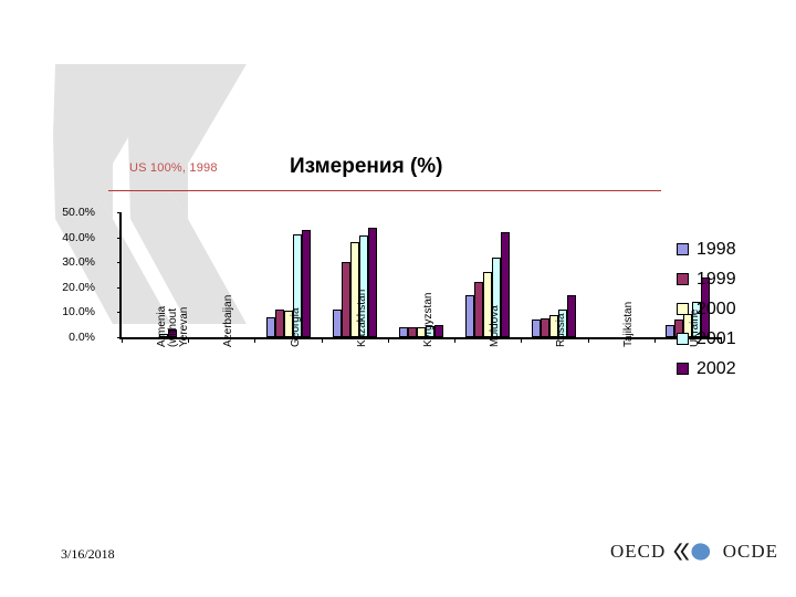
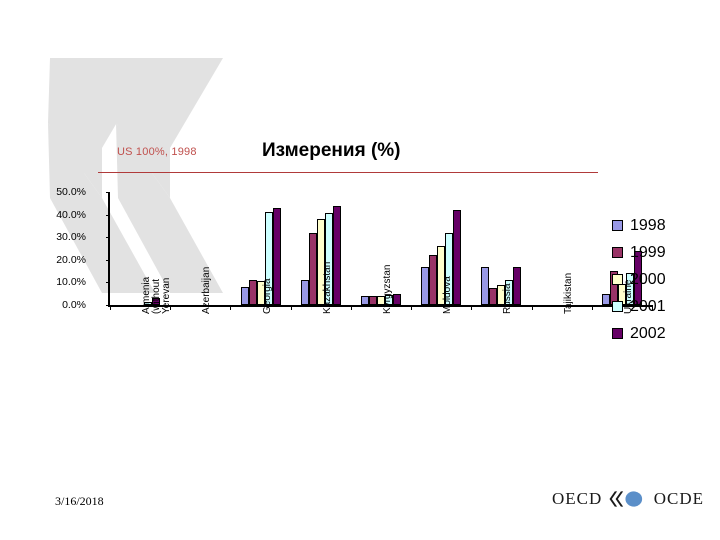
1999/Kazakhstan: 30% -> 32%
1998/Russia: 7% -> 17%
1999/Ukraine: 7% -> 15%
